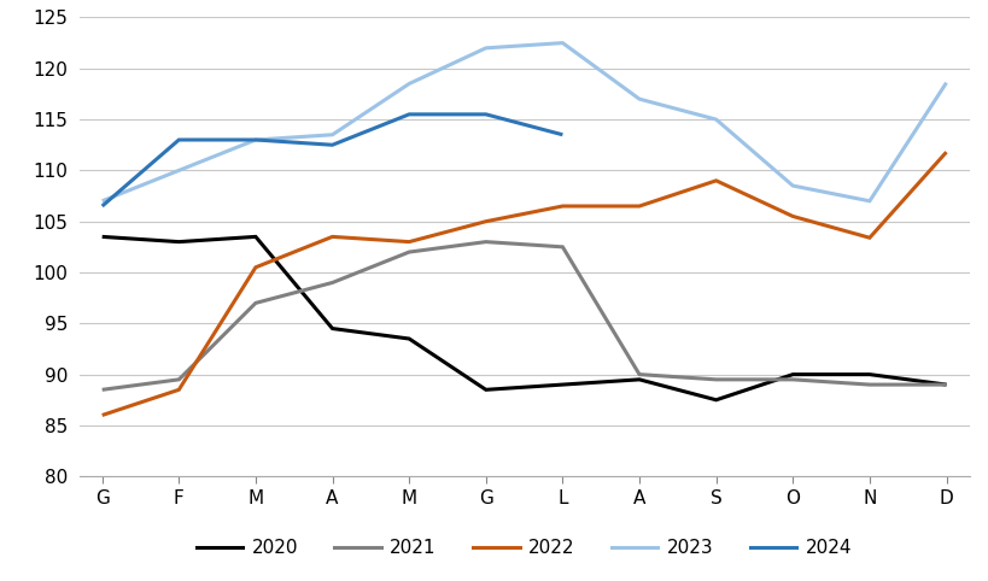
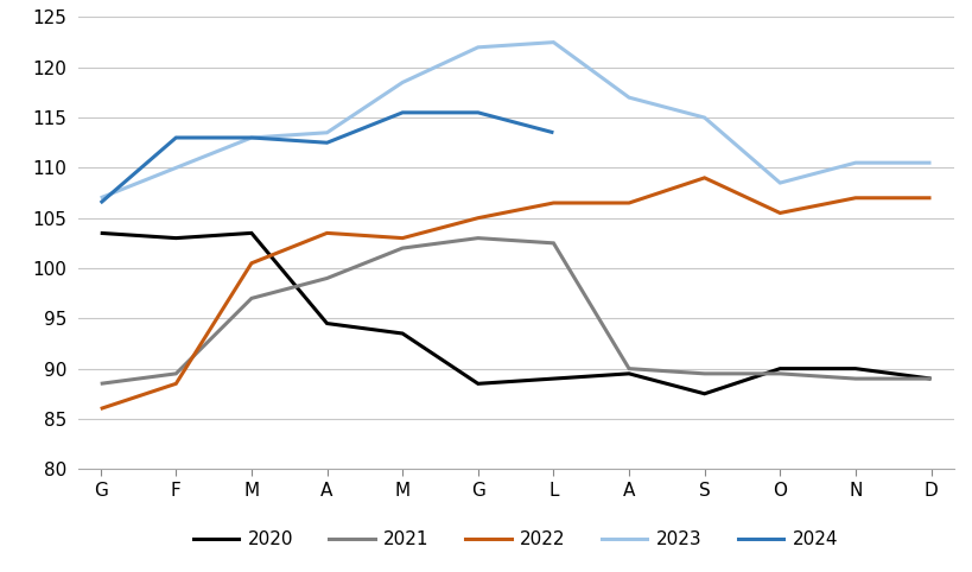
2022/N: 103.4 -> 107.0
2023/N: 107.0 -> 110.5
2022/D: 111.8 -> 107.0
2023/D: 118.6 -> 110.5
